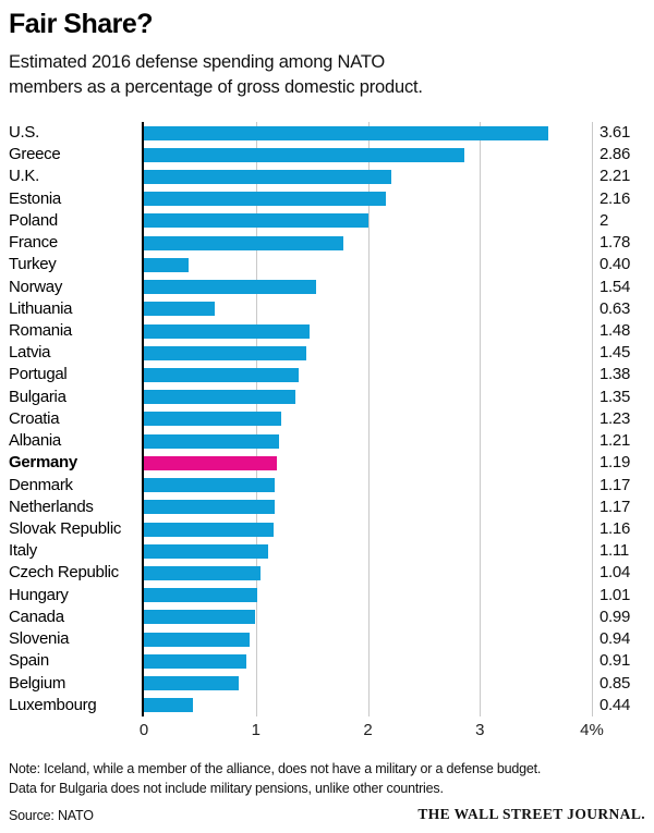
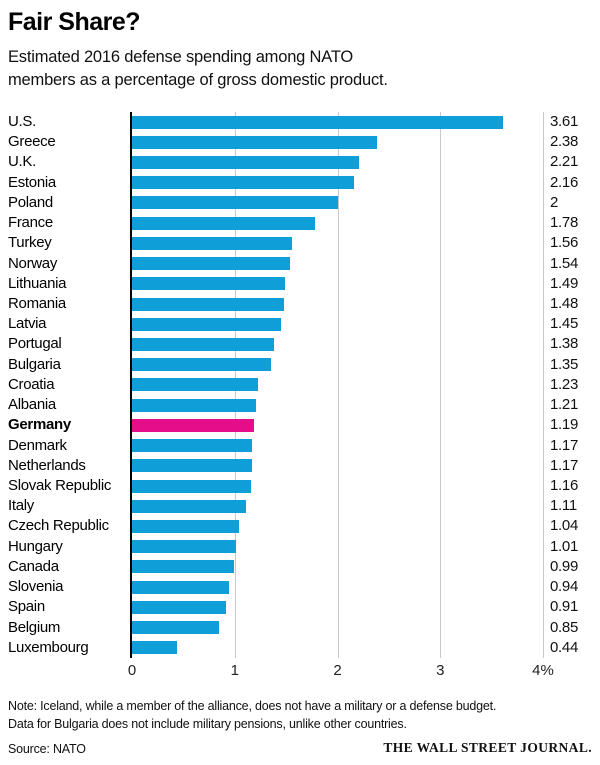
Greece: 2.86 -> 2.38
Turkey: 0.40 -> 1.56
Lithuania: 0.63 -> 1.49
